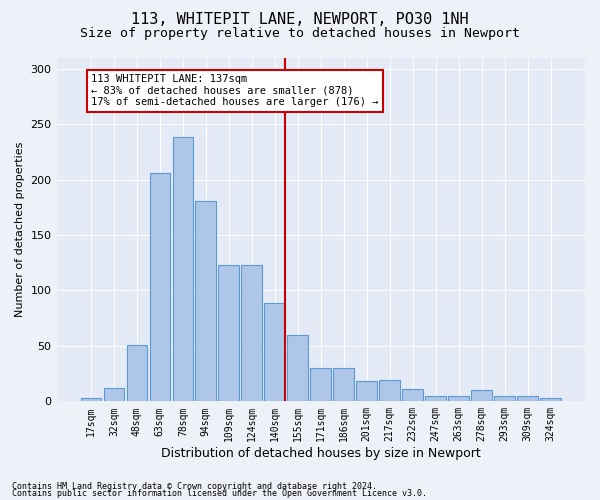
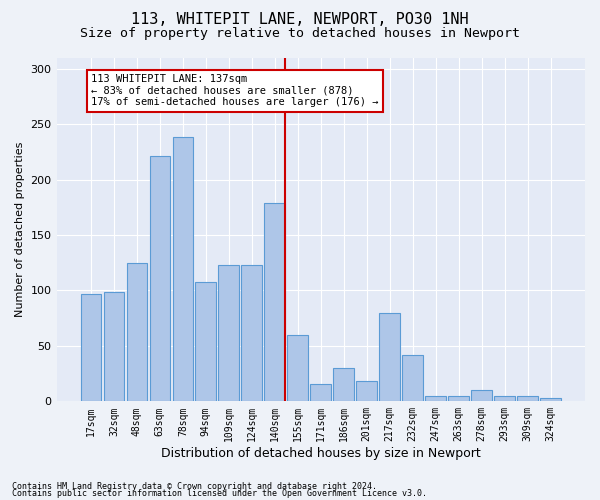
17sqm: 3 -> 97
32sqm: 12 -> 99
48sqm: 51 -> 125
63sqm: 206 -> 221
94sqm: 181 -> 108
140sqm: 89 -> 179
171sqm: 30 -> 16
217sqm: 19 -> 80
232sqm: 11 -> 42
